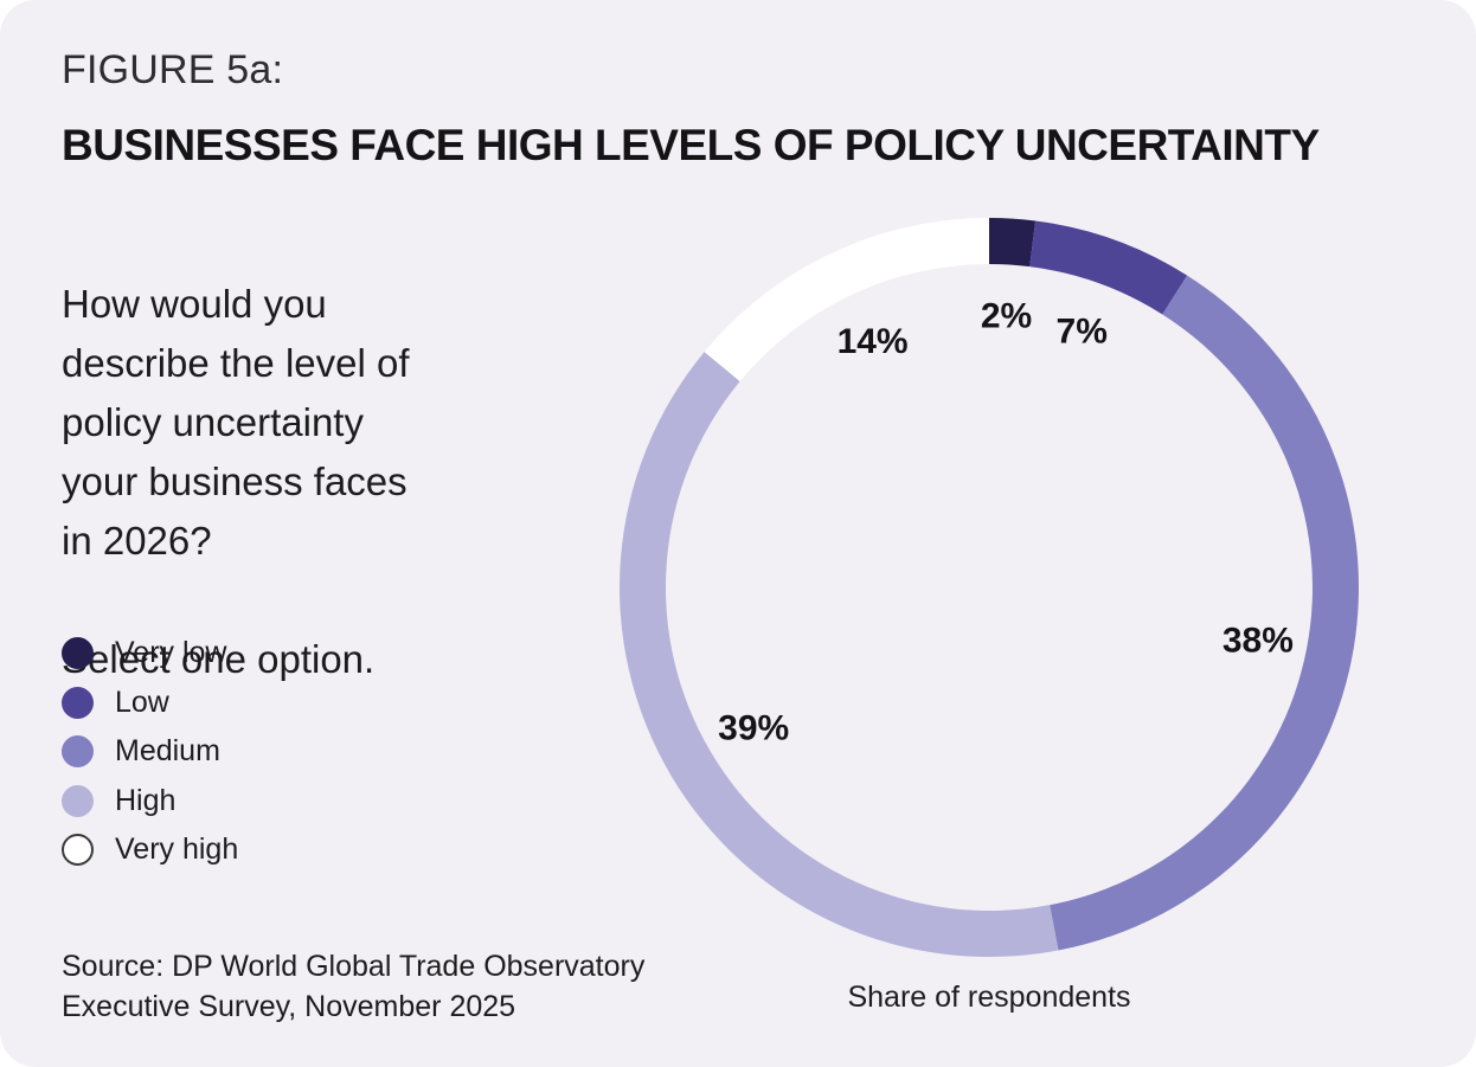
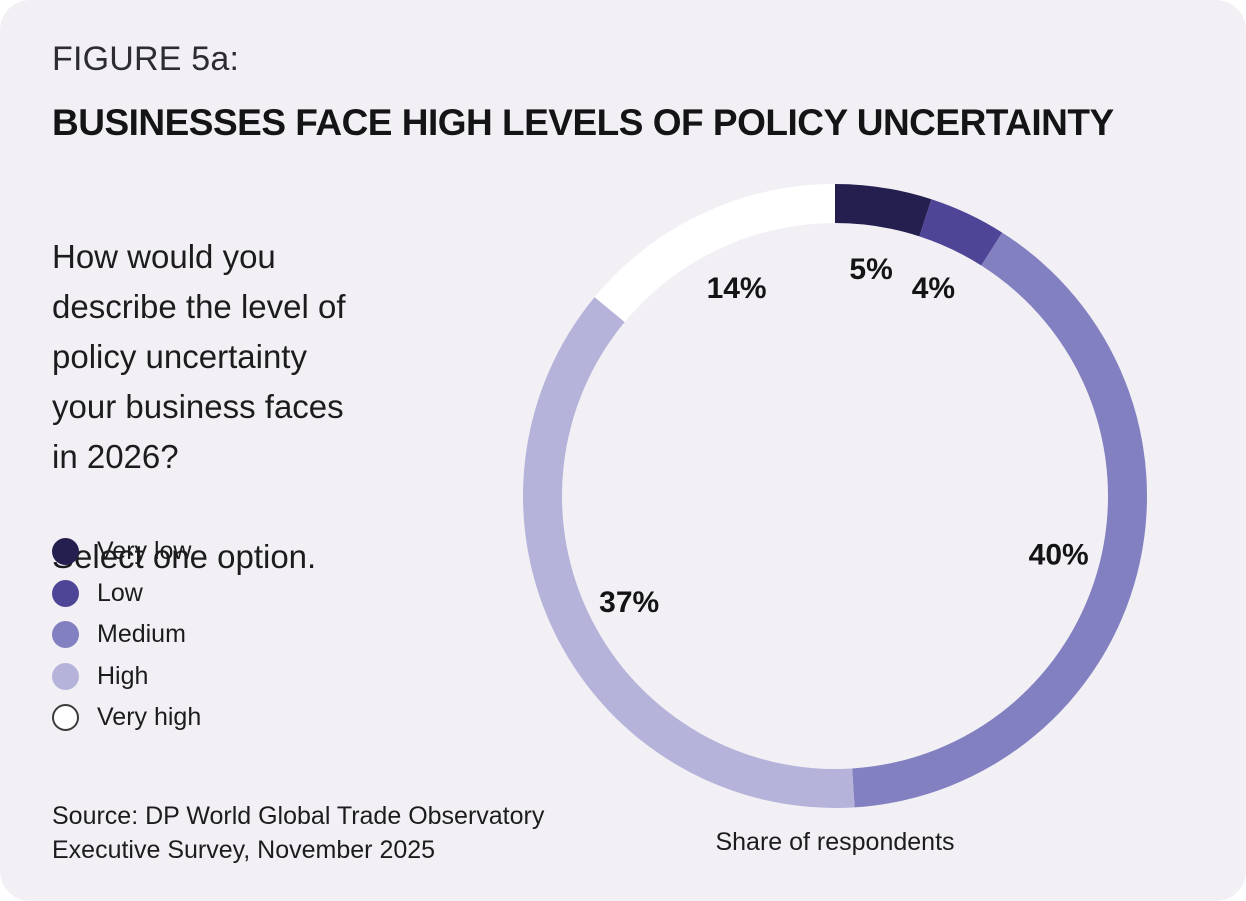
Very low: 2% -> 5%
Low: 7% -> 4%
Medium: 38% -> 40%
High: 39% -> 37%
